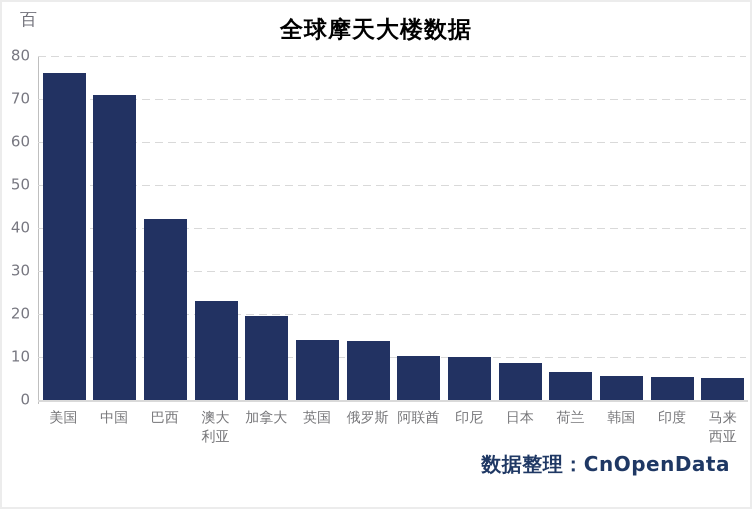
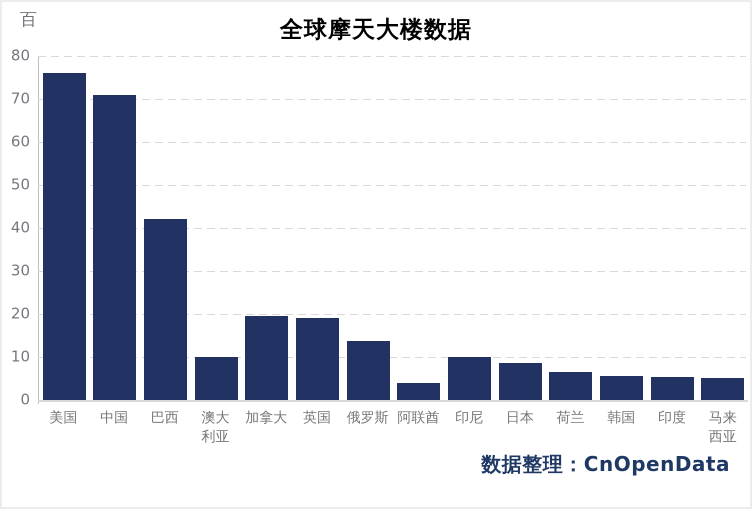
澳大利亚: 23 -> 10
英国: 14 -> 19
阿联酋: 10 -> 4
